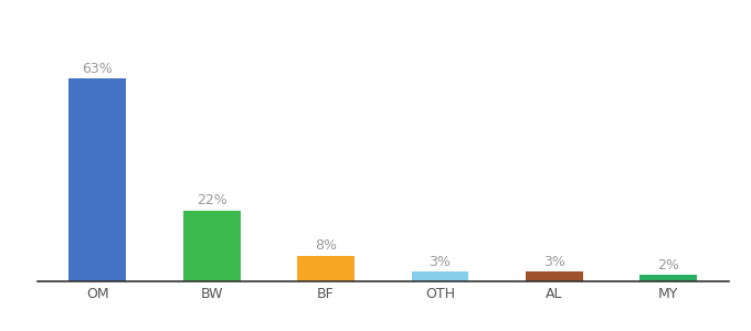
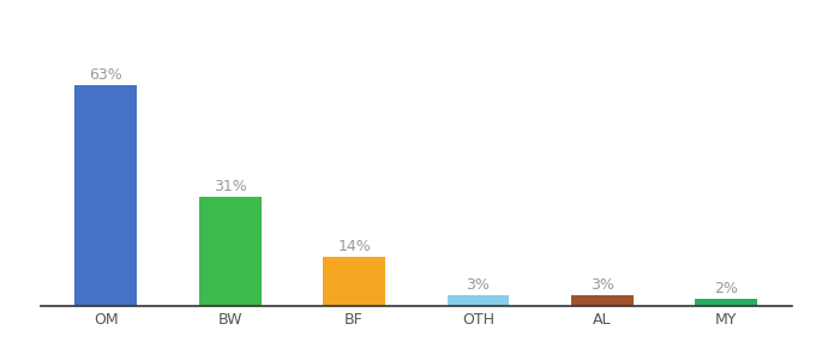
BW: 22% -> 31%
BF: 8% -> 14%
